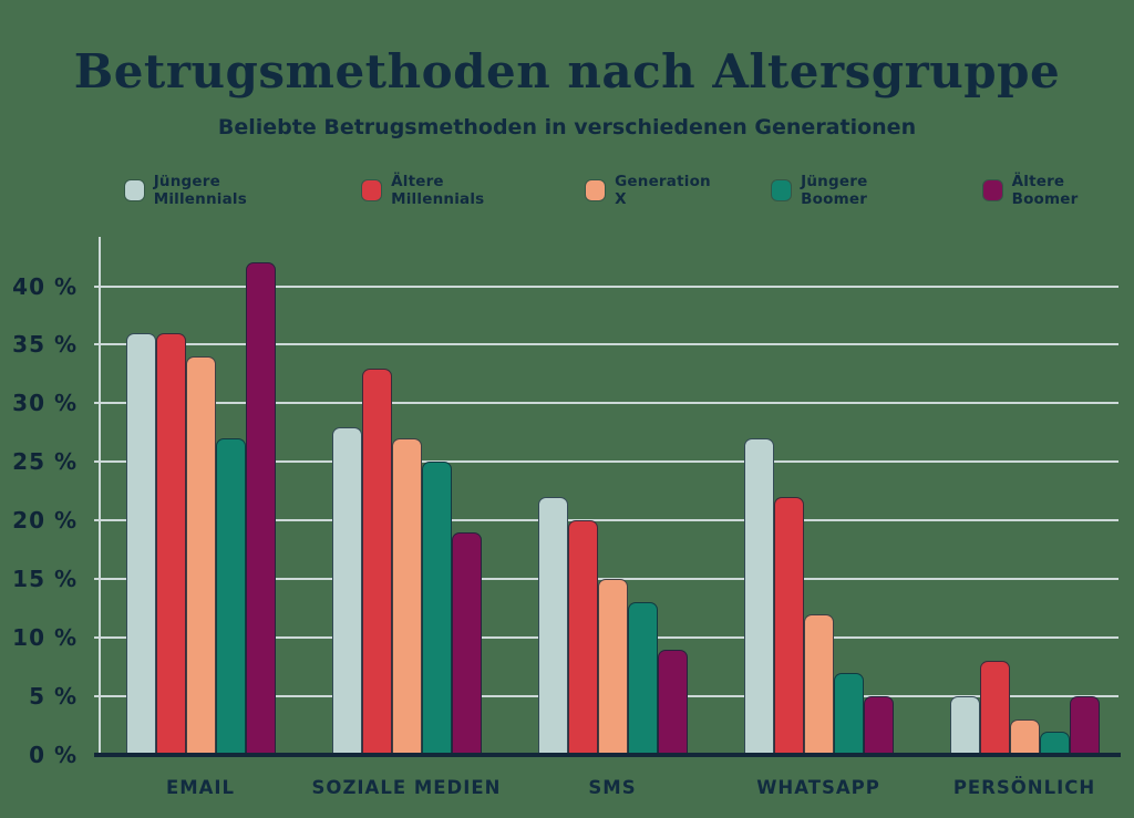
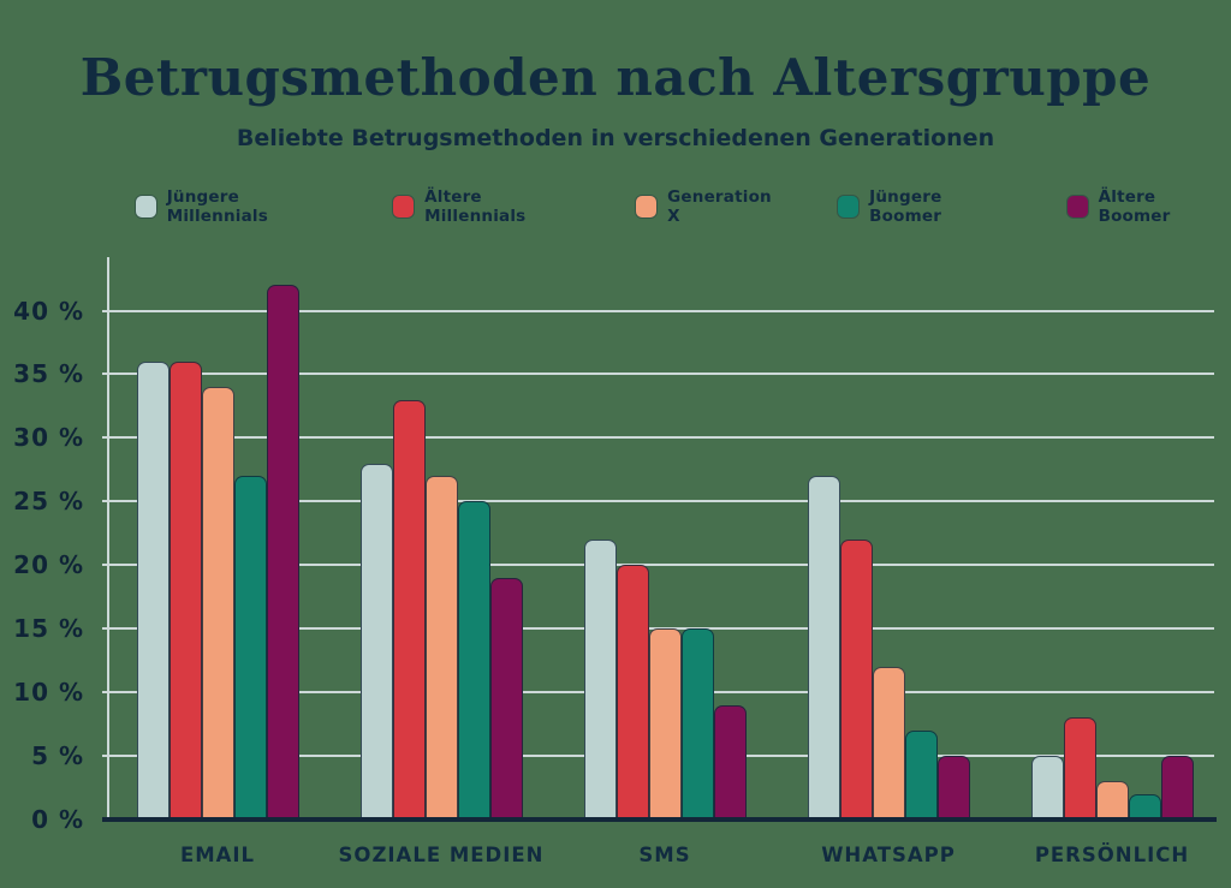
Jüngere Boomer/SMS: 13% -> 15%
